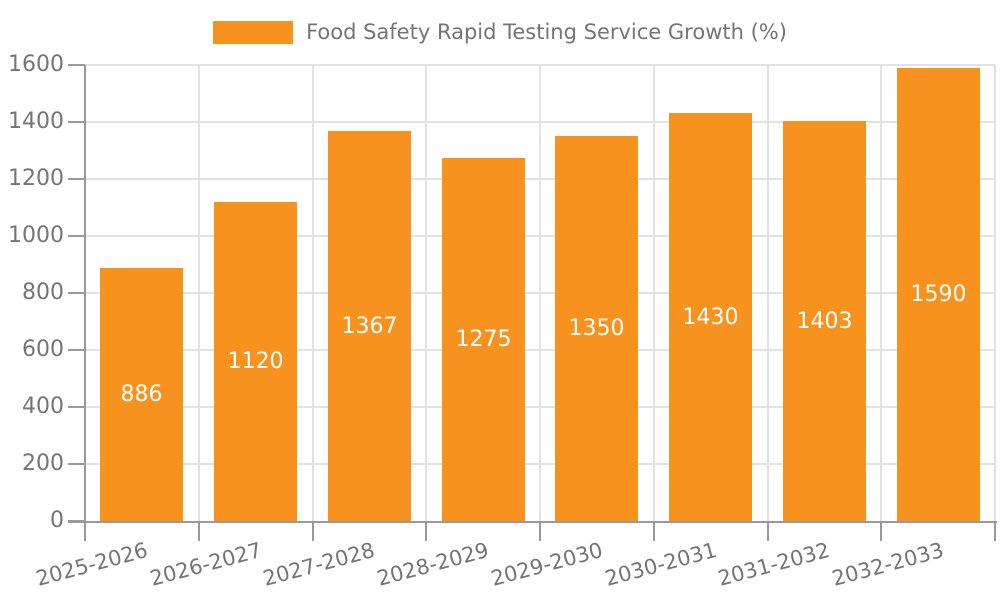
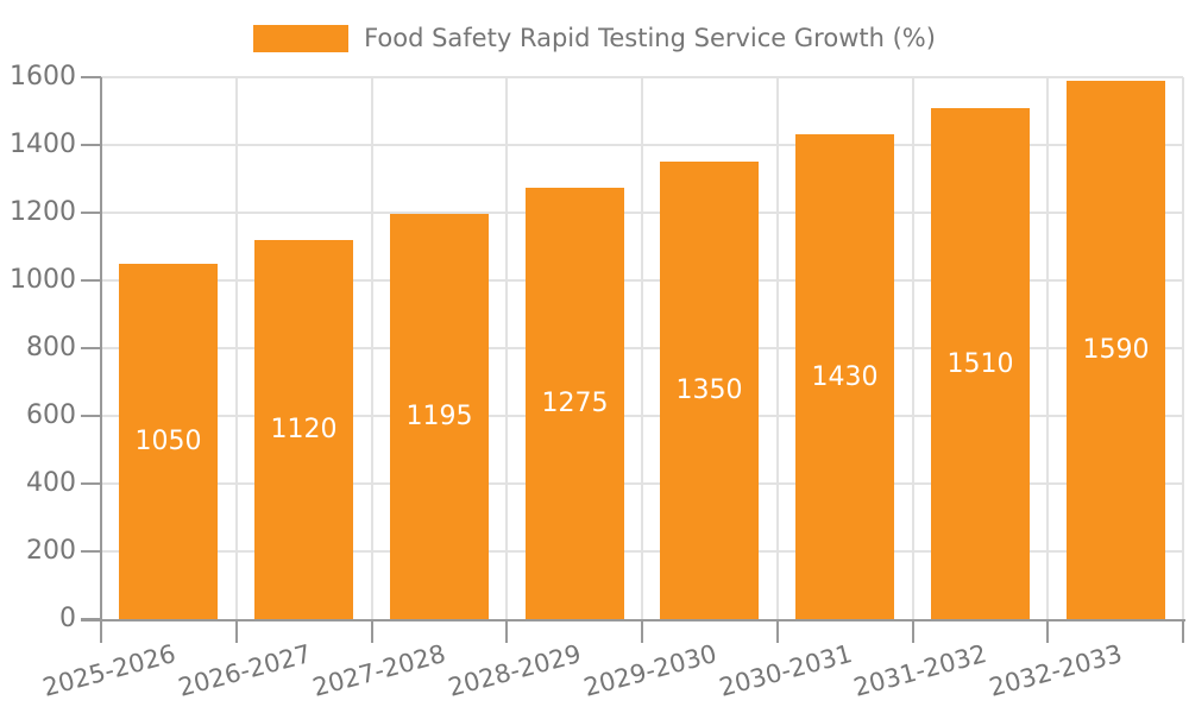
2025-2026: 886 -> 1050
2027-2028: 1367 -> 1195
2031-2032: 1403 -> 1510
